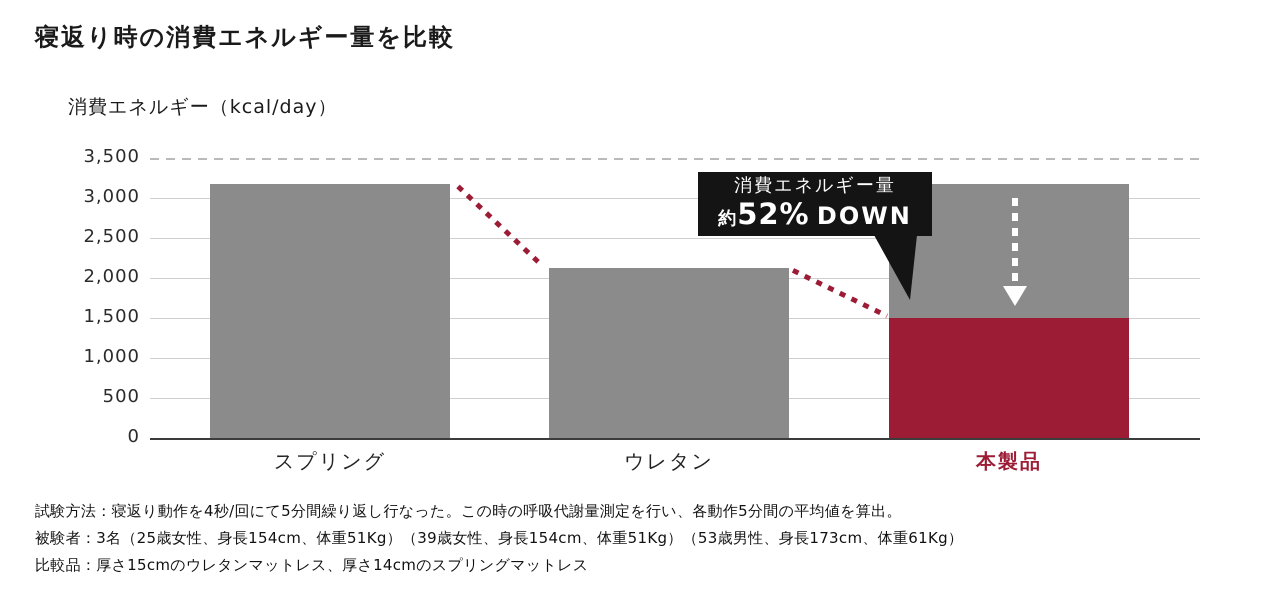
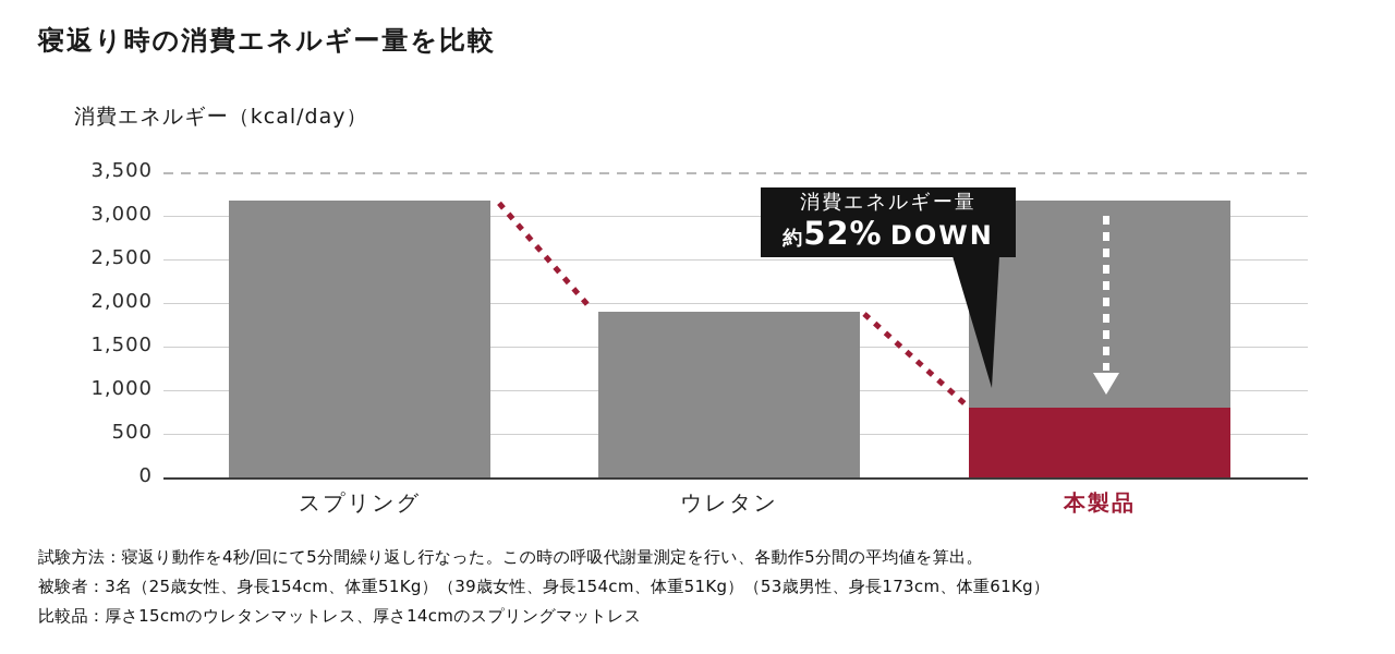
ウレタン: 2100 -> 1900
本製品: 1500 -> 800
